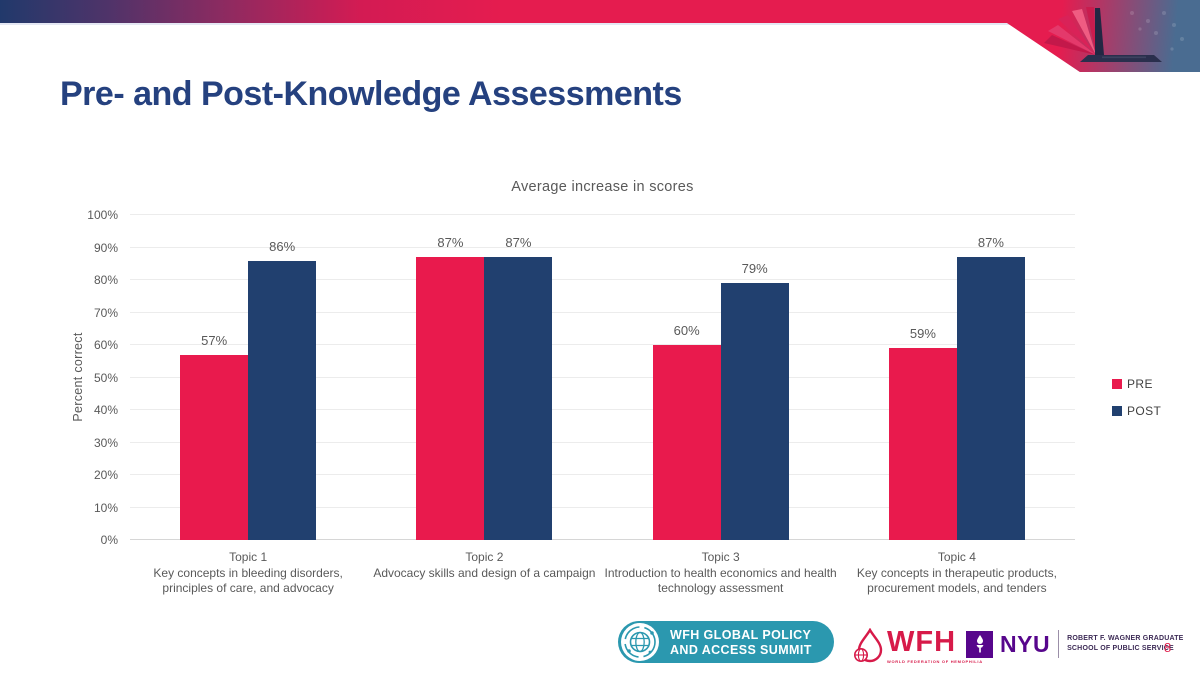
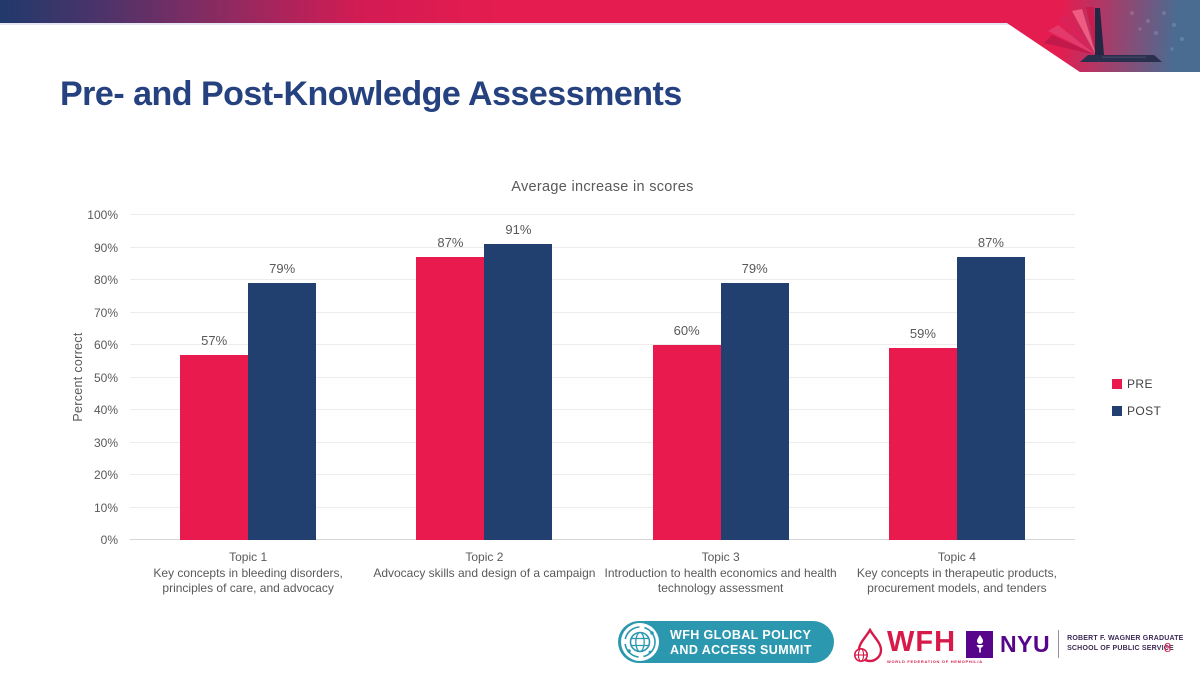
POST/Topic 1: 86% -> 79%
POST/Topic 2: 87% -> 91%
